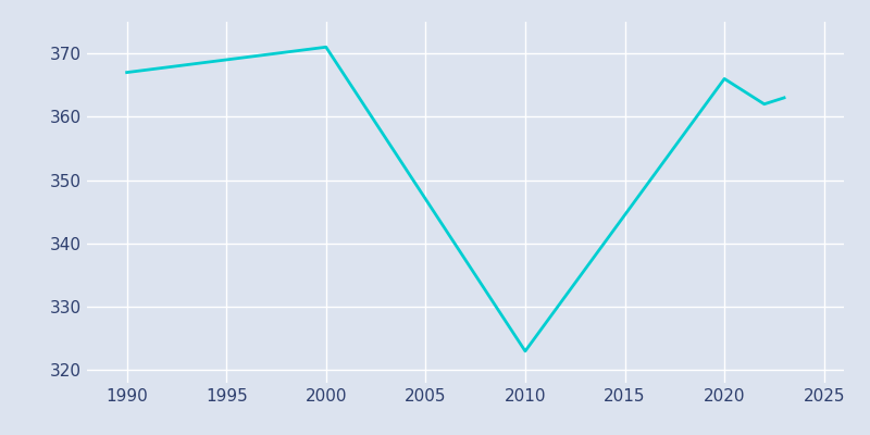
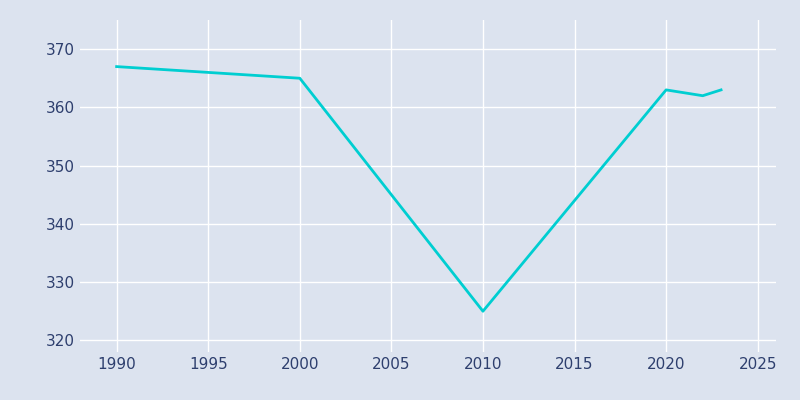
2000: 371 -> 365
2010: 323 -> 325
2020: 366 -> 363
